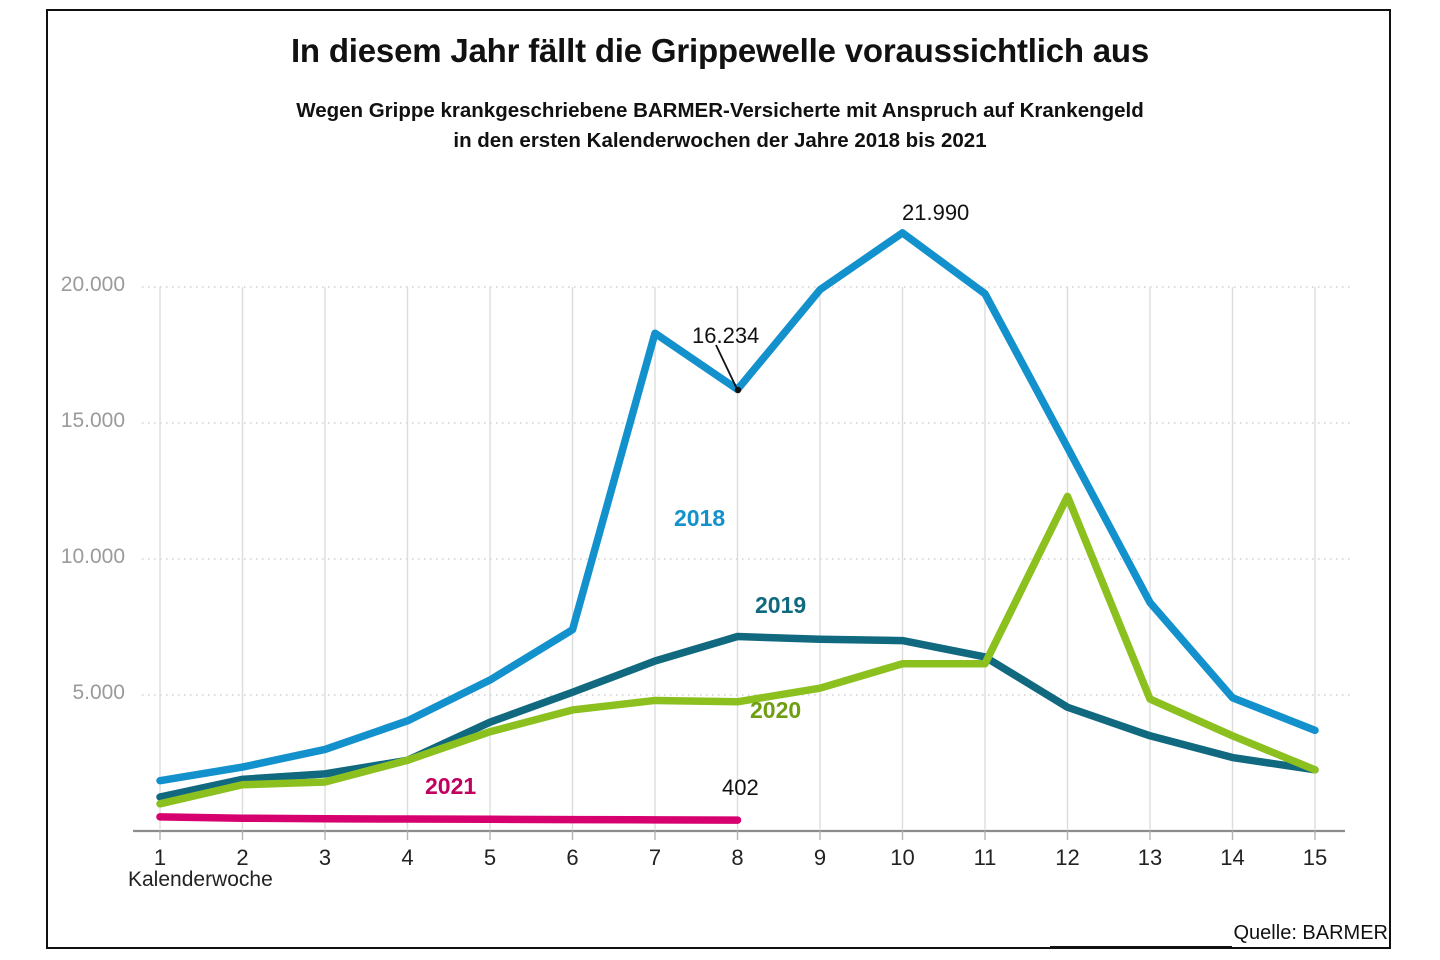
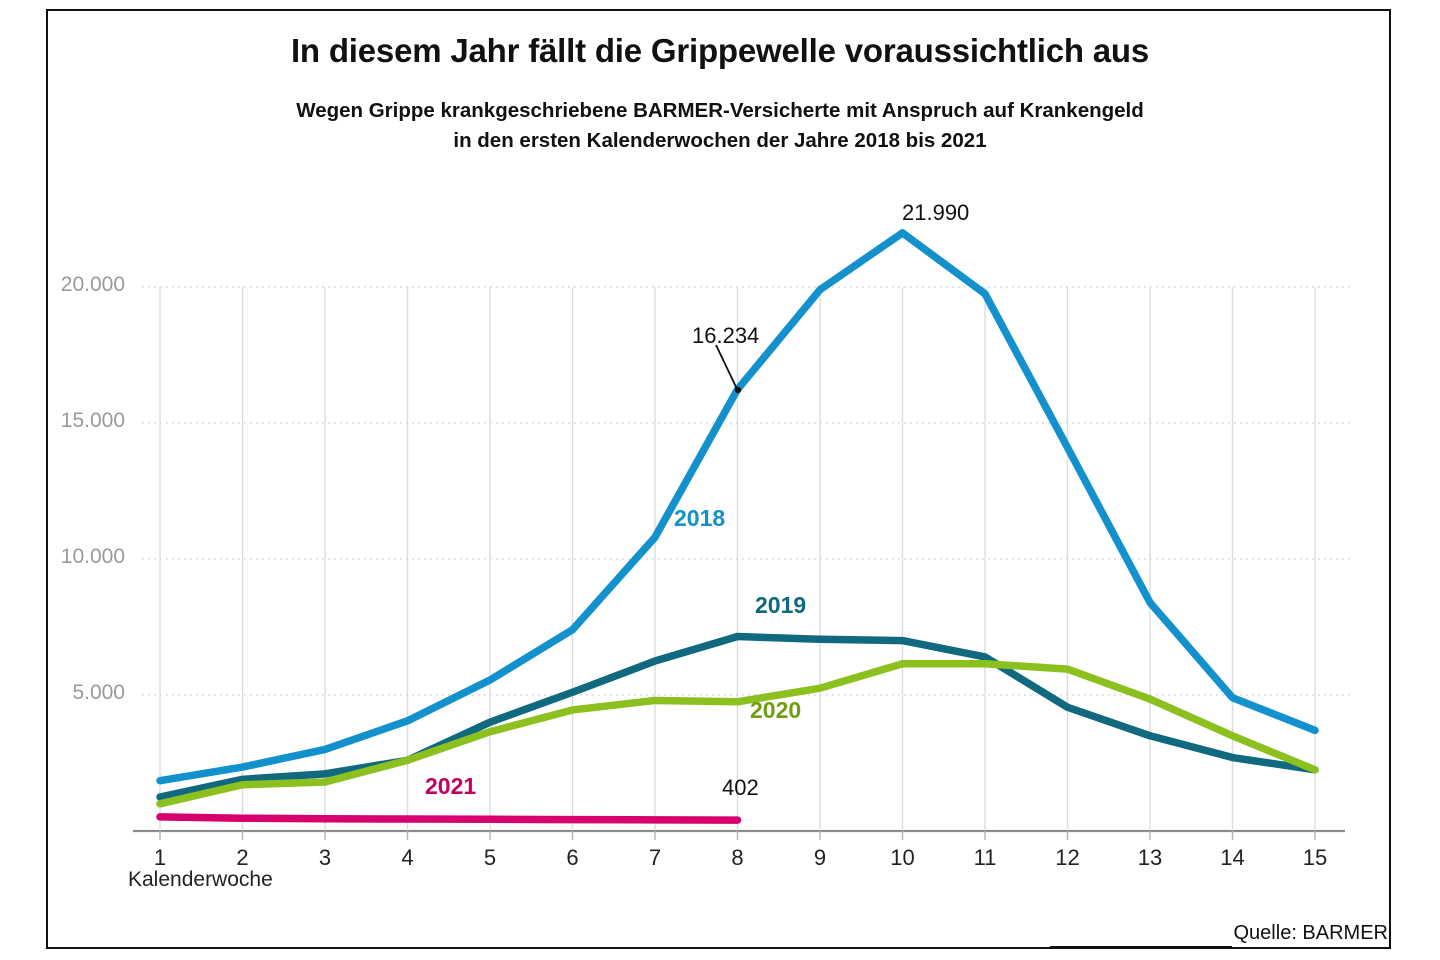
2018/7: 18300 -> 10800
2020/12: 12300 -> 6000
